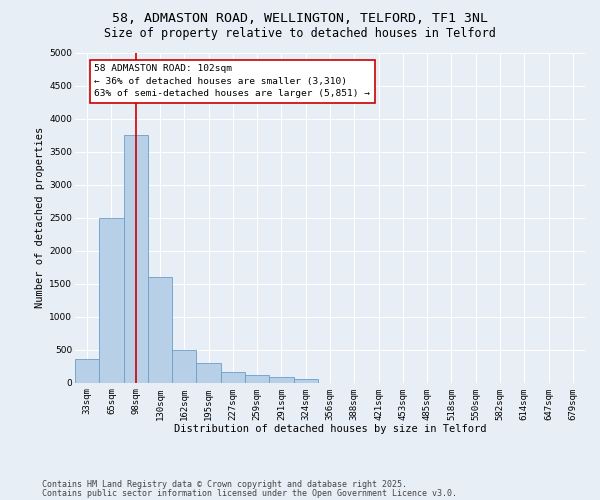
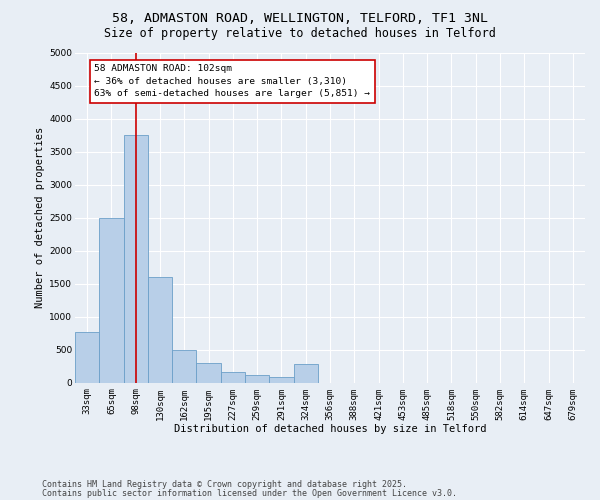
33sqm: 350 -> 760
324sqm: 50 -> 280
